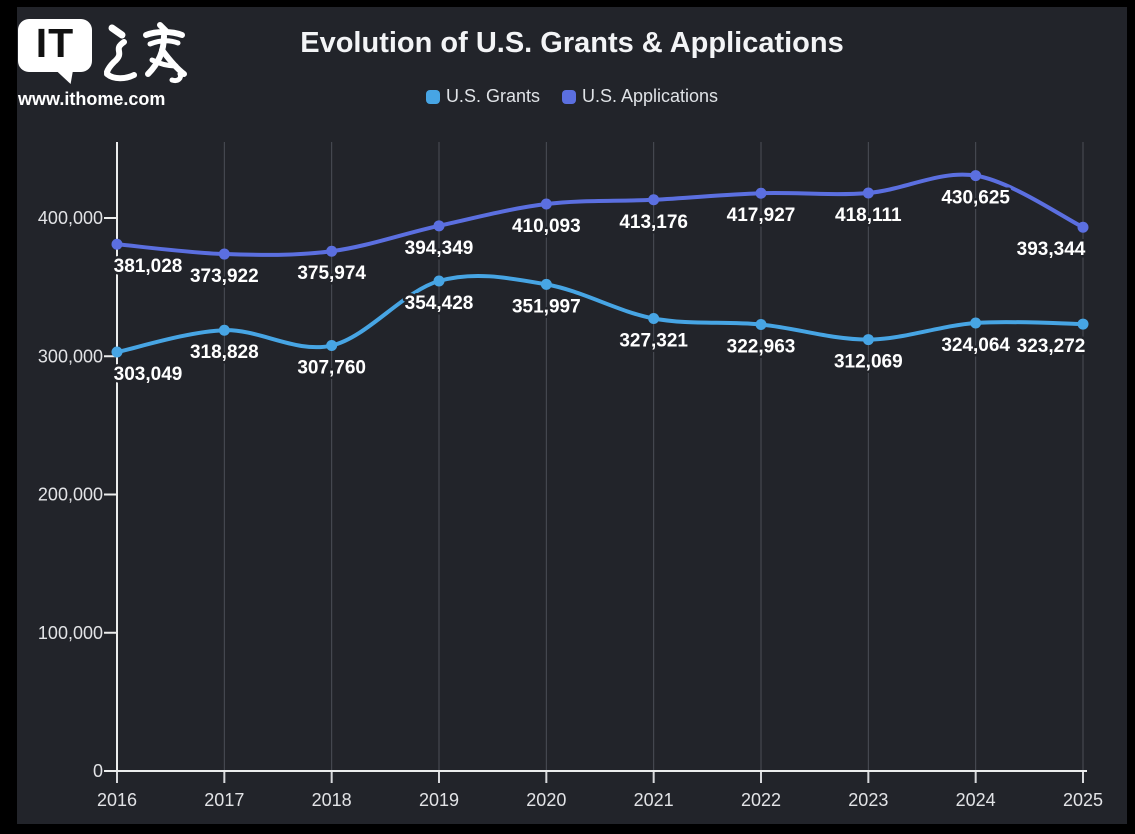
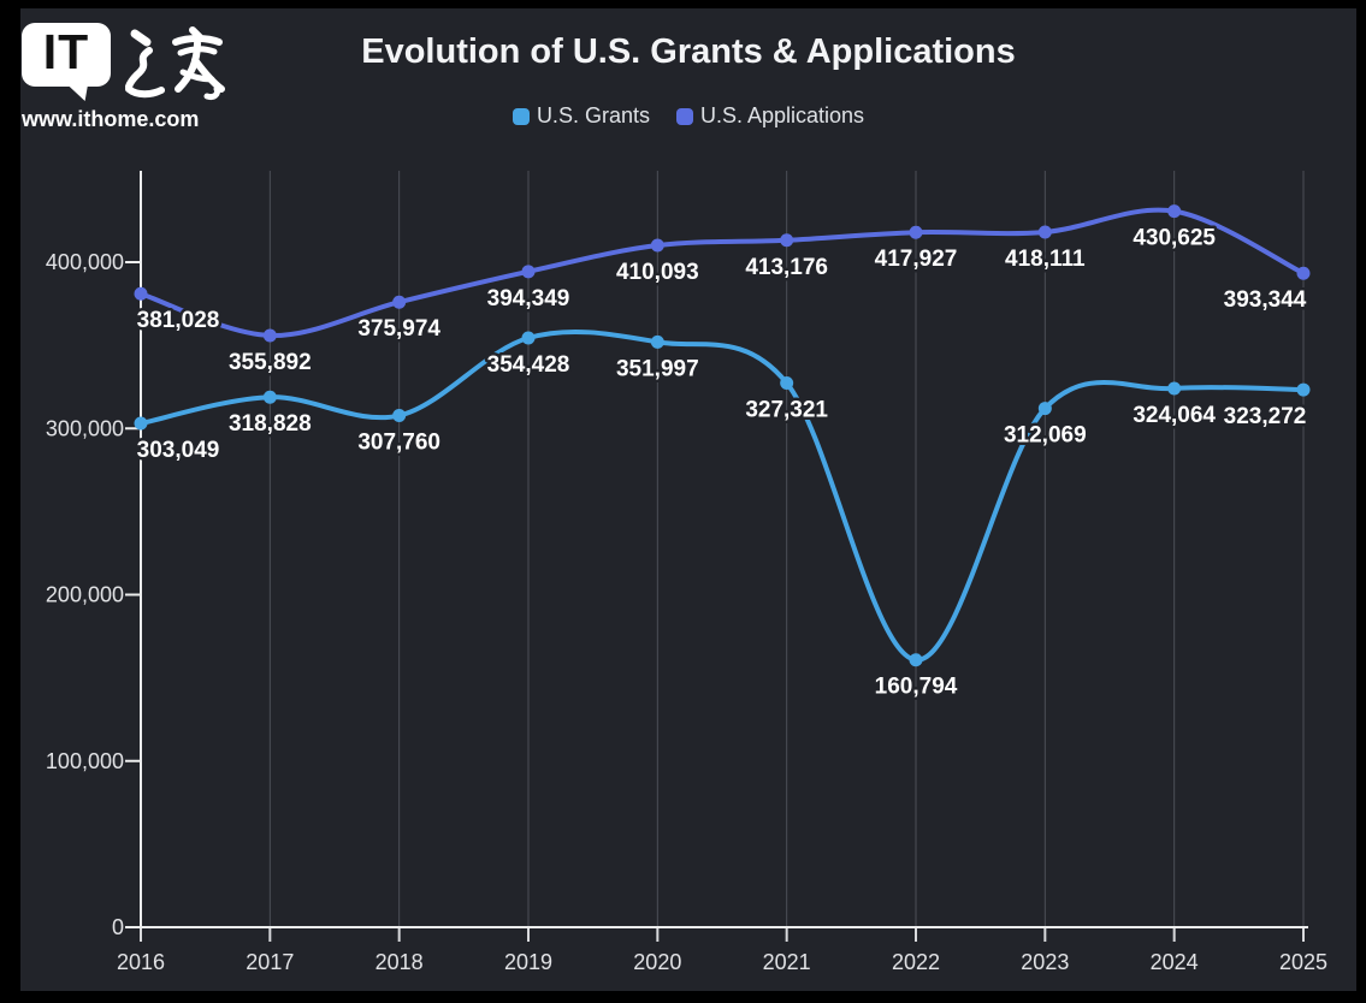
U.S. Applications/2017: 373,922 -> 355,892
U.S. Grants/2022: 322,963 -> 160,794
